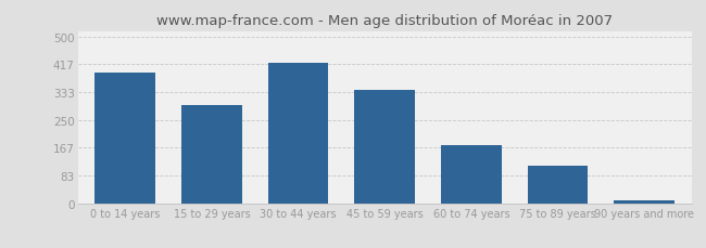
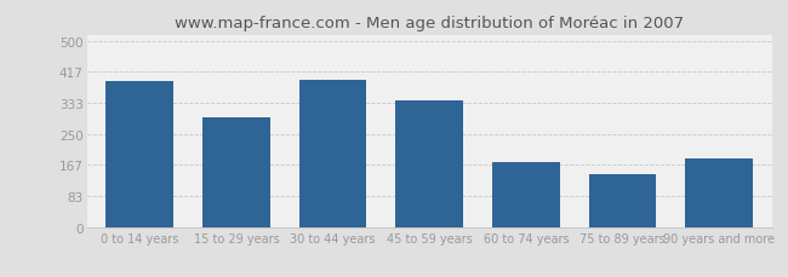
30 to 44 years: 422 -> 395
75 to 89 years: 112 -> 140
90 years and more: 8 -> 185
